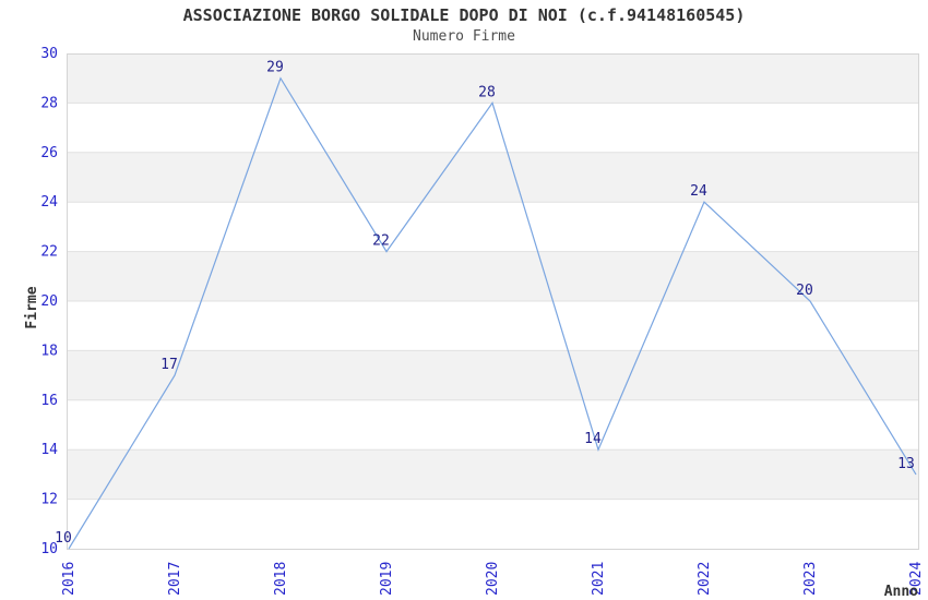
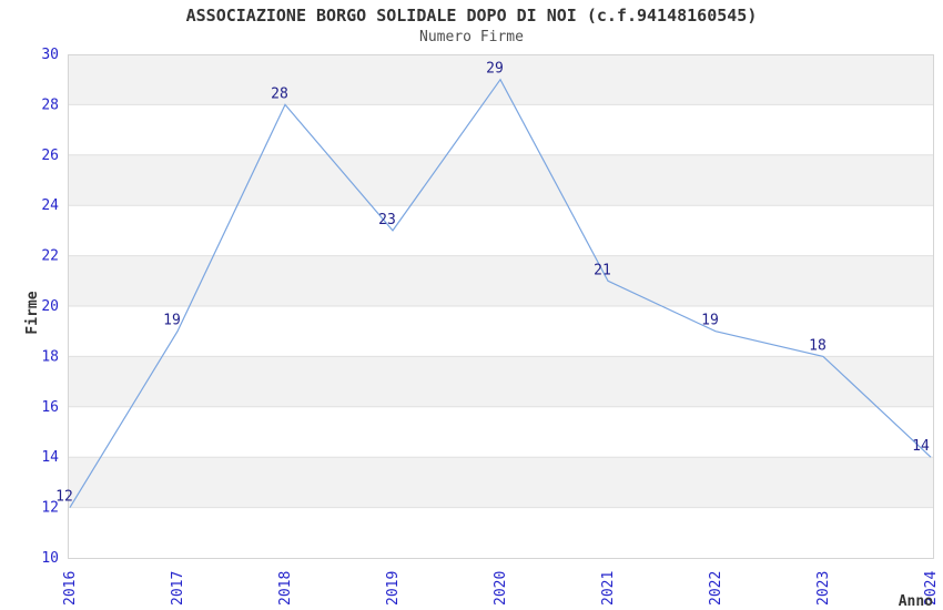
2016: 10 -> 12
2017: 17 -> 19
2018: 29 -> 28
2019: 22 -> 23
2020: 28 -> 29
2021: 14 -> 21
2022: 24 -> 19
2023: 20 -> 18
2024: 13 -> 14
